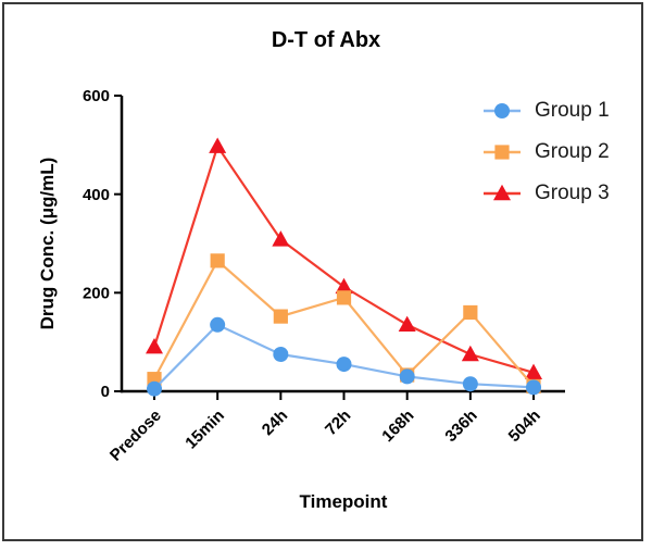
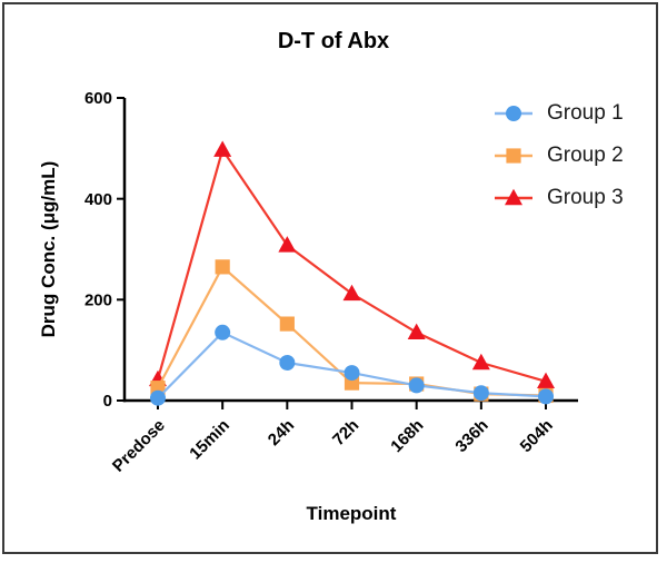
Group 3/Predose: 90 -> 40
Group 2/72h: 190 -> 40
Group 2/336h: 160 -> 10
